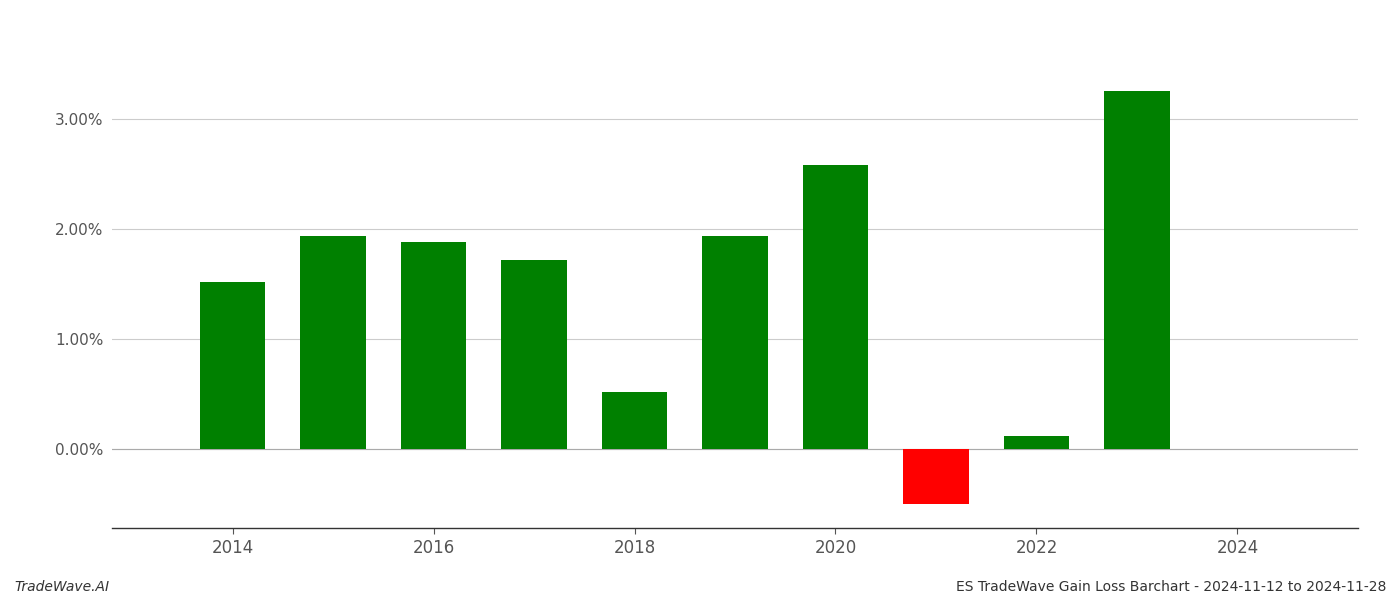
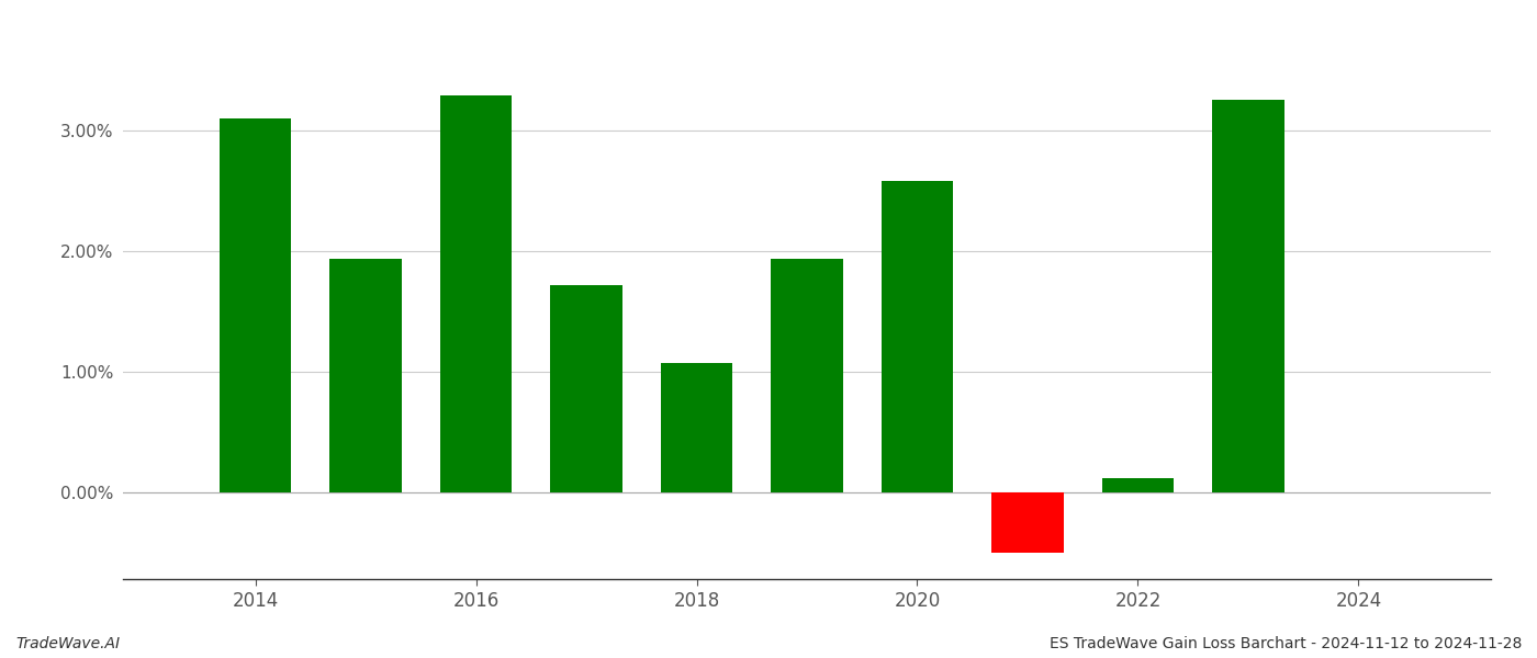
2014: 1.52% -> 3.10%
2016: 1.88% -> 3.29%
2018: 0.52% -> 1.07%
